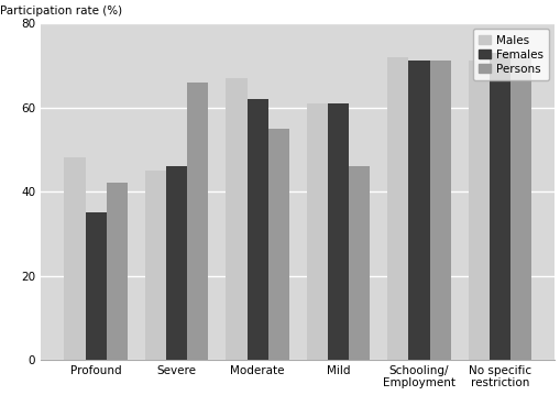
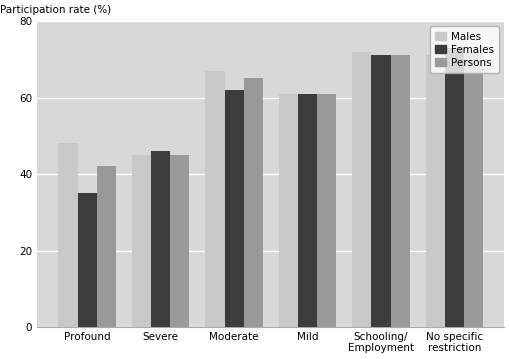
Persons/Severe: 66 -> 45
Persons/Moderate: 55 -> 65
Persons/Mild: 46 -> 61
